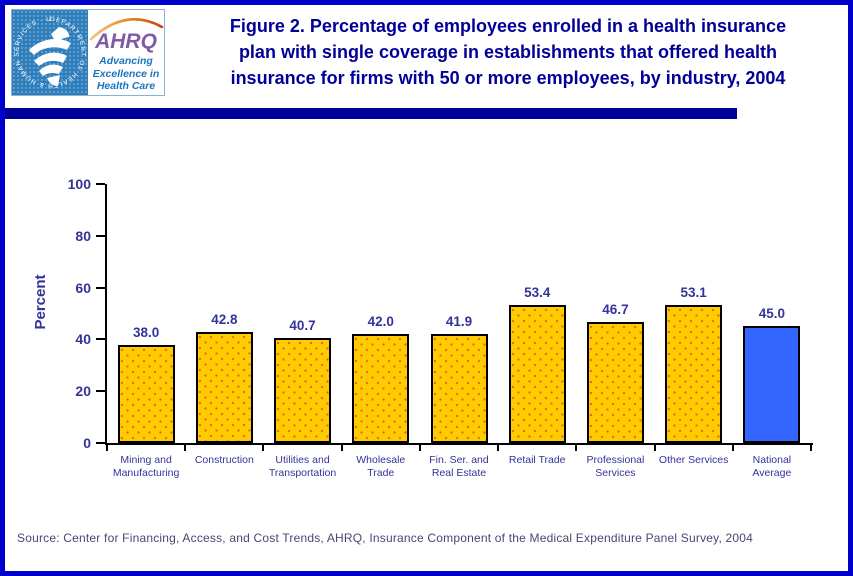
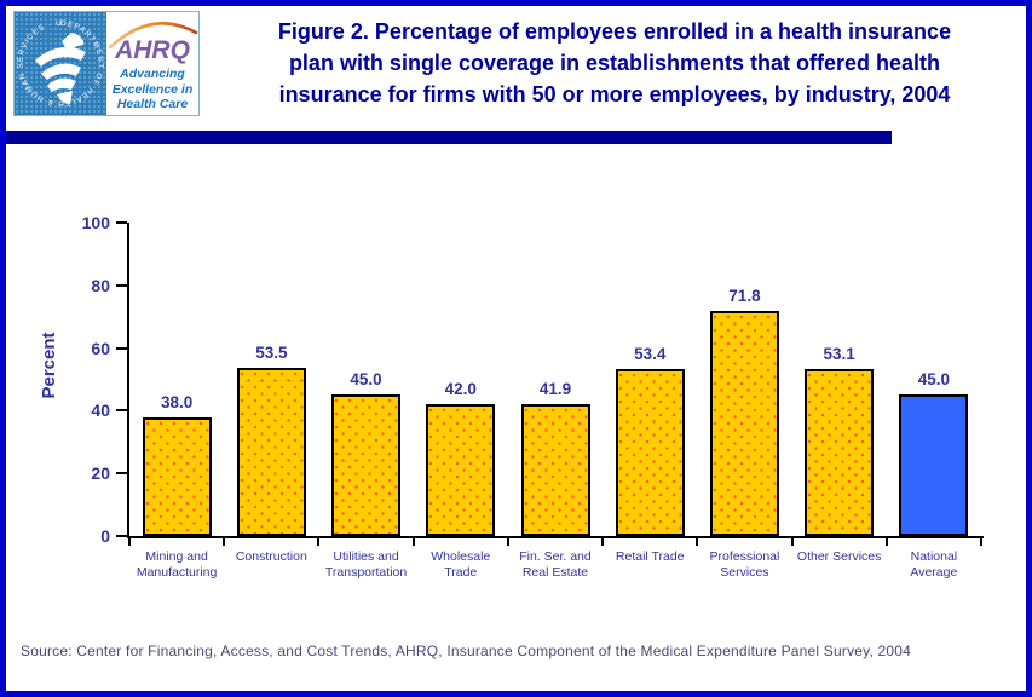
Construction: 42.8 -> 53.5
Utilities and Transportation: 40.7 -> 45.0
Professional Services: 46.7 -> 71.8
